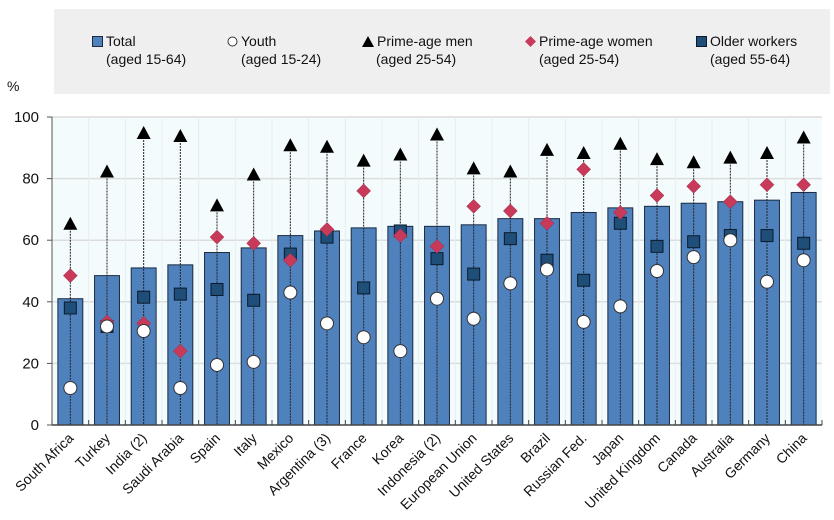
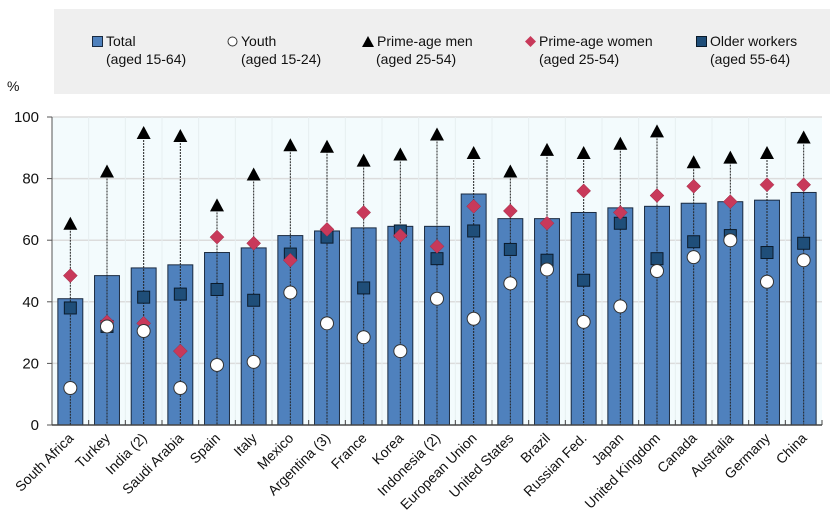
Prime-age women (aged 25-54)/France: 76 -> 69
Total (aged 15-64)/European Union: 65 -> 75
Prime-age men (aged 25-54)/European Union: 83 -> 88
Older workers (aged 55-64)/European Union: 49 -> 63
Older workers (aged 55-64)/United States: 60 -> 57
Prime-age women (aged 25-54)/Russian Fed.: 83 -> 76
Prime-age men (aged 25-54)/United Kingdom: 86 -> 95
Older workers (aged 55-64)/United Kingdom: 58 -> 54
Older workers (aged 55-64)/Germany: 62 -> 56
